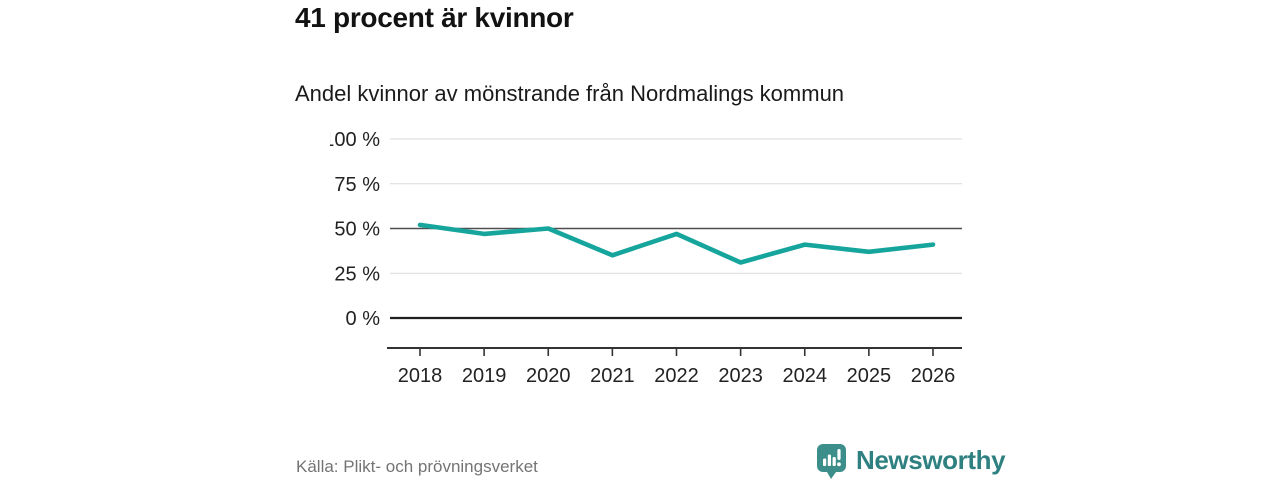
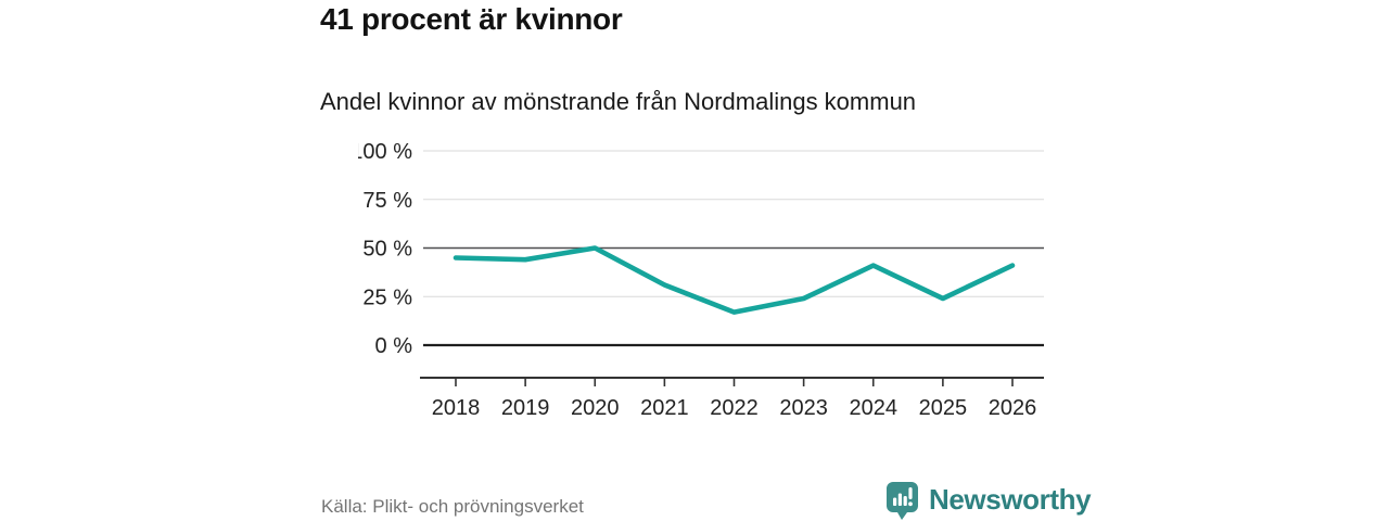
2018: 52% -> 45%
2019: 47% -> 44%
2021: 35% -> 31%
2022: 47% -> 17%
2023: 31% -> 24%
2025: 37% -> 24%
